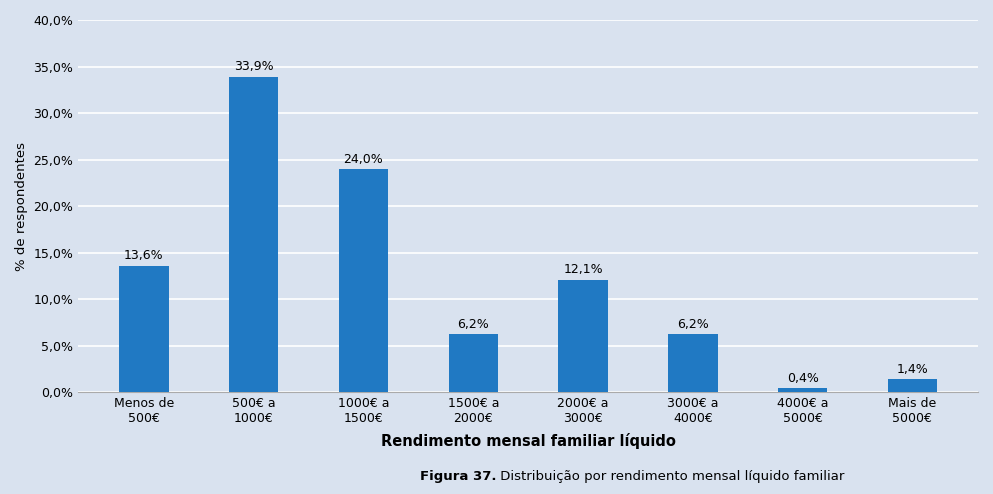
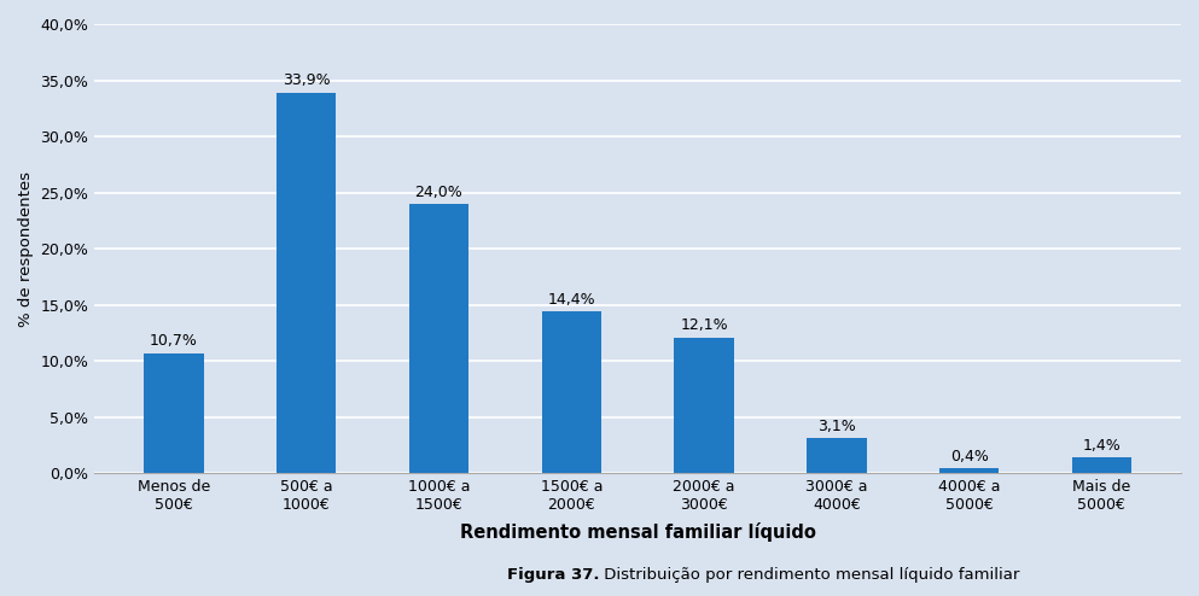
Menos de 500€: 13,6% -> 10,7%
1500€ a 2000€: 6,2% -> 14,4%
3000€ a 4000€: 6,2% -> 3,1%
